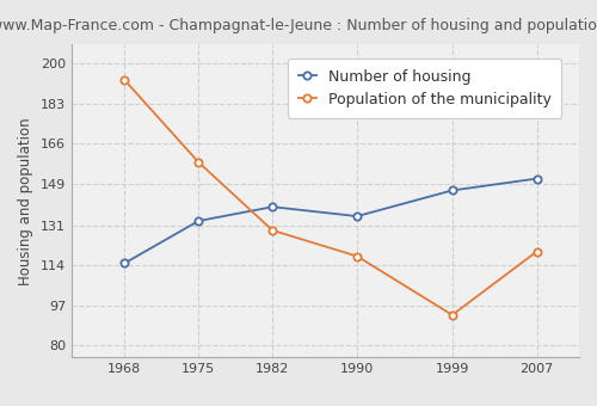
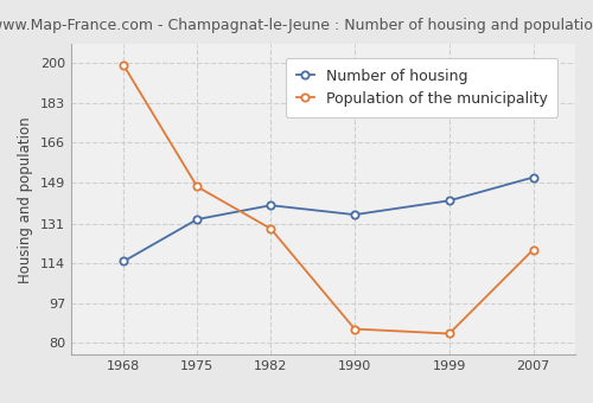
Population of the municipality/1968: 193 -> 199
Population of the municipality/1975: 158 -> 147
Population of the municipality/1990: 118 -> 86
Number of housing/1999: 146 -> 141
Population of the municipality/1999: 93 -> 84
